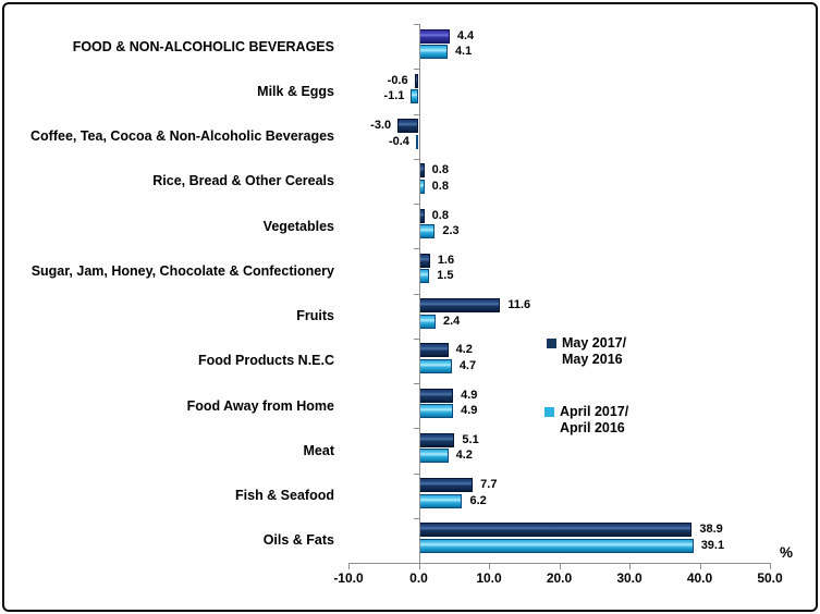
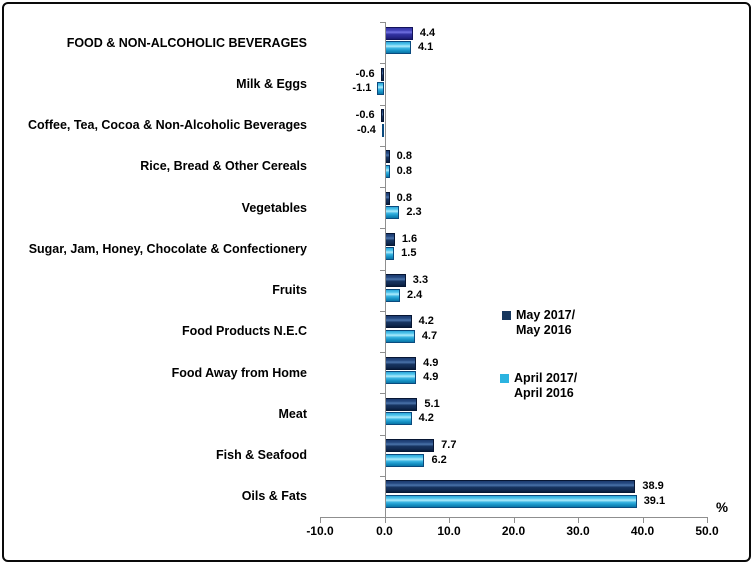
May 2017/ May 2016/Coffee, Tea, Cocoa & Non-Alcoholic Beverages: -3.0 -> -0.6
May 2017/ May 2016/Fruits: 11.6 -> 3.3
